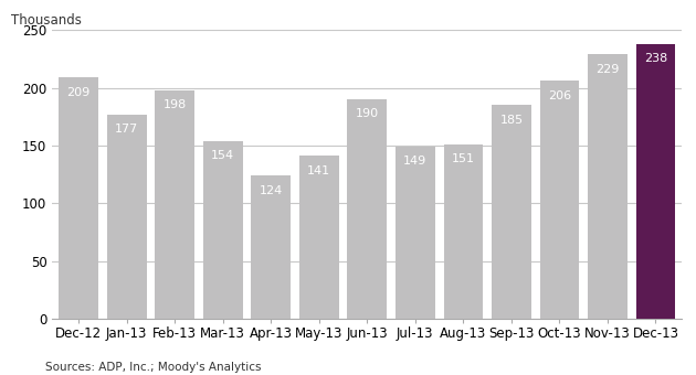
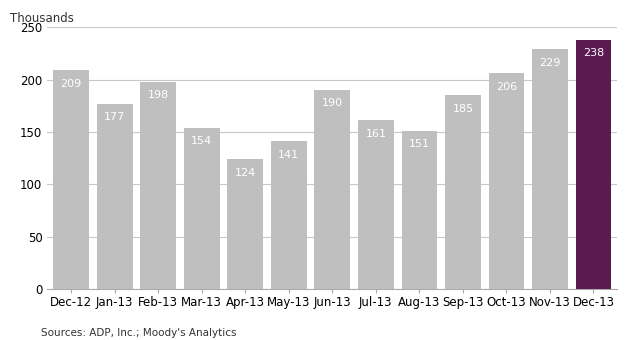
Jul-13: 149 -> 161
